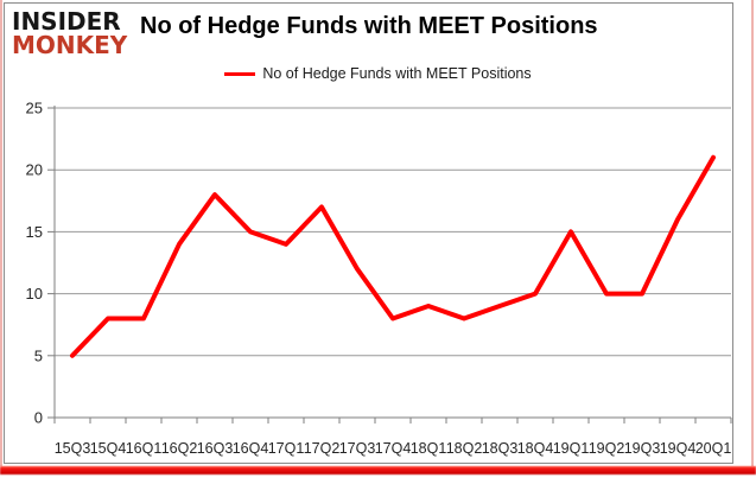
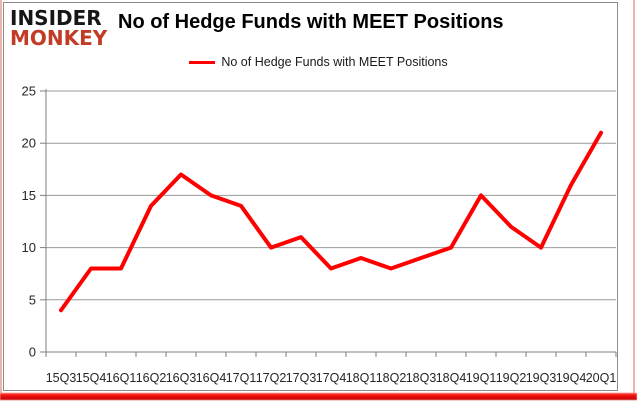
15Q3: 5 -> 4
16Q3: 18 -> 17
17Q2: 17 -> 10
17Q3: 12 -> 11
19Q2: 10 -> 12
